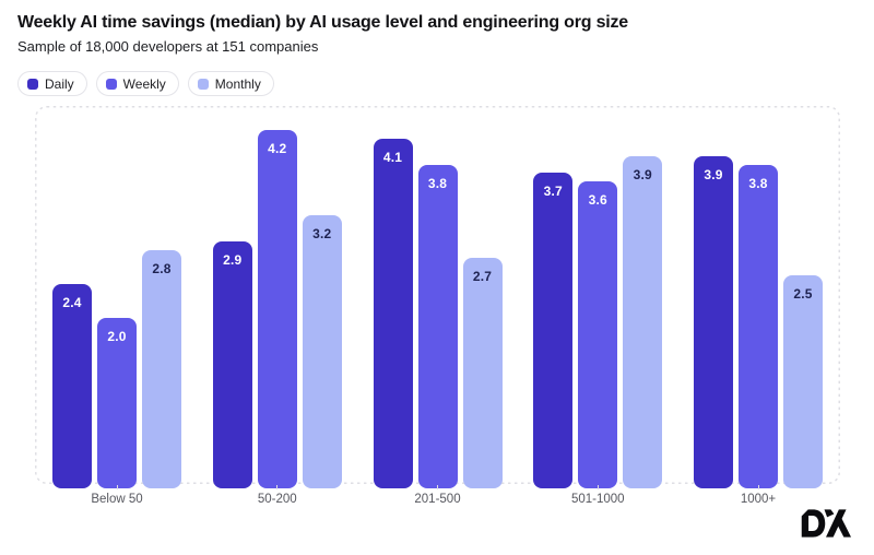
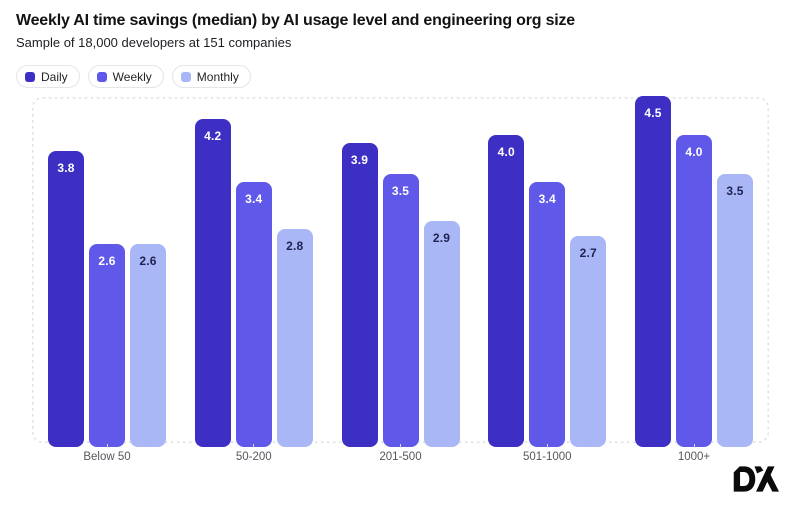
Daily/Below 50: 2.4 -> 3.8
Weekly/Below 50: 2.0 -> 2.6
Monthly/Below 50: 2.8 -> 2.6
Daily/50-200: 2.9 -> 4.2
Weekly/50-200: 4.2 -> 3.4
Monthly/50-200: 3.2 -> 2.8
Daily/201-500: 4.1 -> 3.9
Weekly/201-500: 3.8 -> 3.5
Monthly/201-500: 2.7 -> 2.9
Daily/501-1000: 3.7 -> 4.0
Weekly/501-1000: 3.6 -> 3.4
Monthly/501-1000: 3.9 -> 2.7
Daily/1000+: 3.9 -> 4.5
Weekly/1000+: 3.8 -> 4.0
Monthly/1000+: 2.5 -> 3.5
